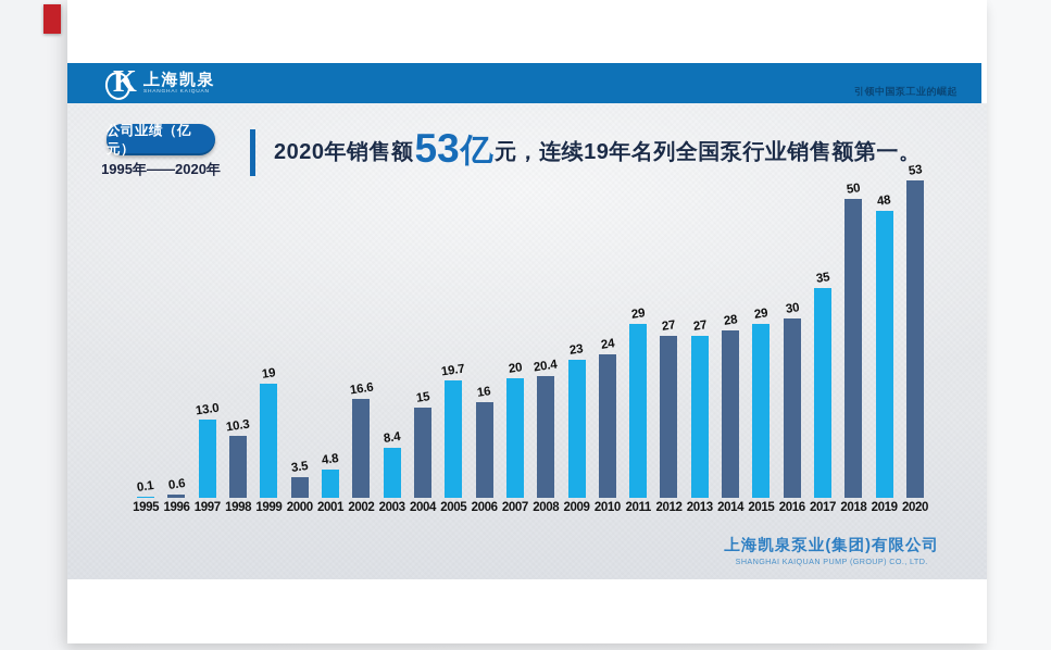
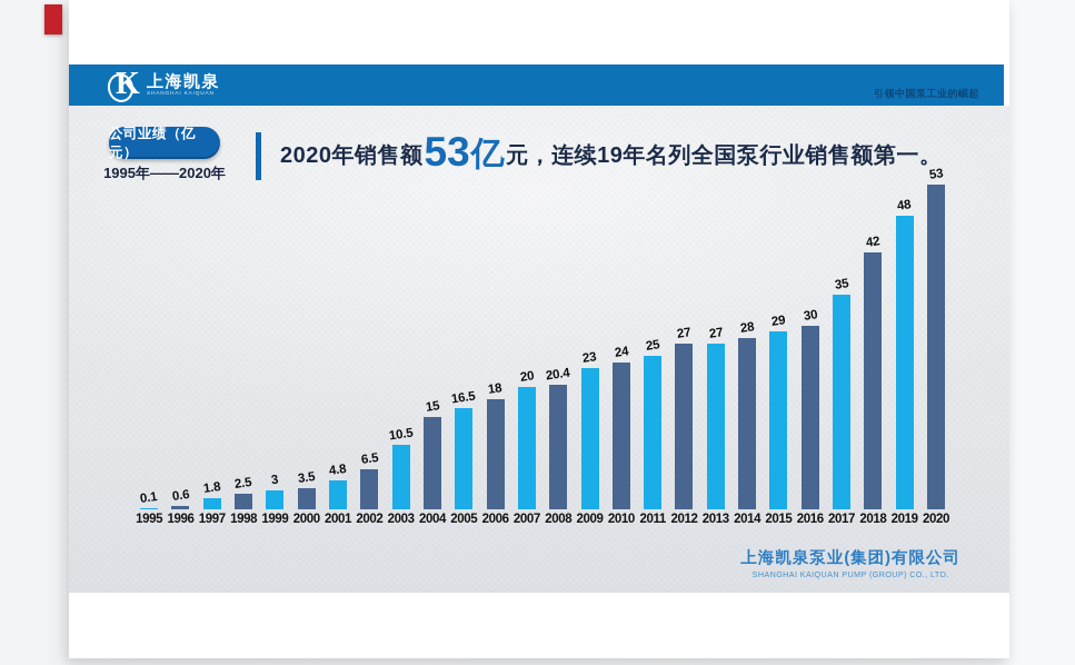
1997: 13.0 -> 1.8
1998: 10.3 -> 2.5
1999: 19 -> 3
2002: 16.6 -> 6.5
2003: 8.4 -> 10.5
2005: 19.7 -> 16.5
2006: 16 -> 18
2011: 29 -> 25
2018: 50 -> 42
